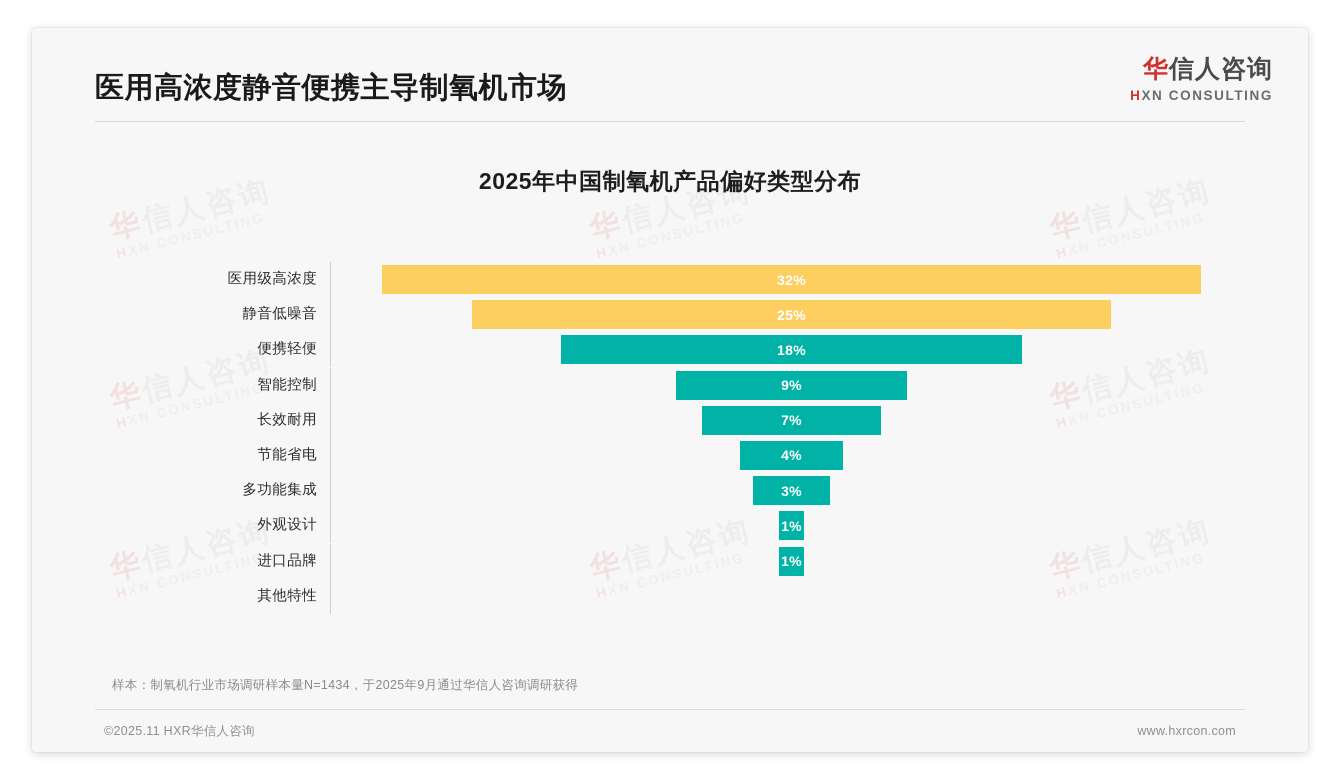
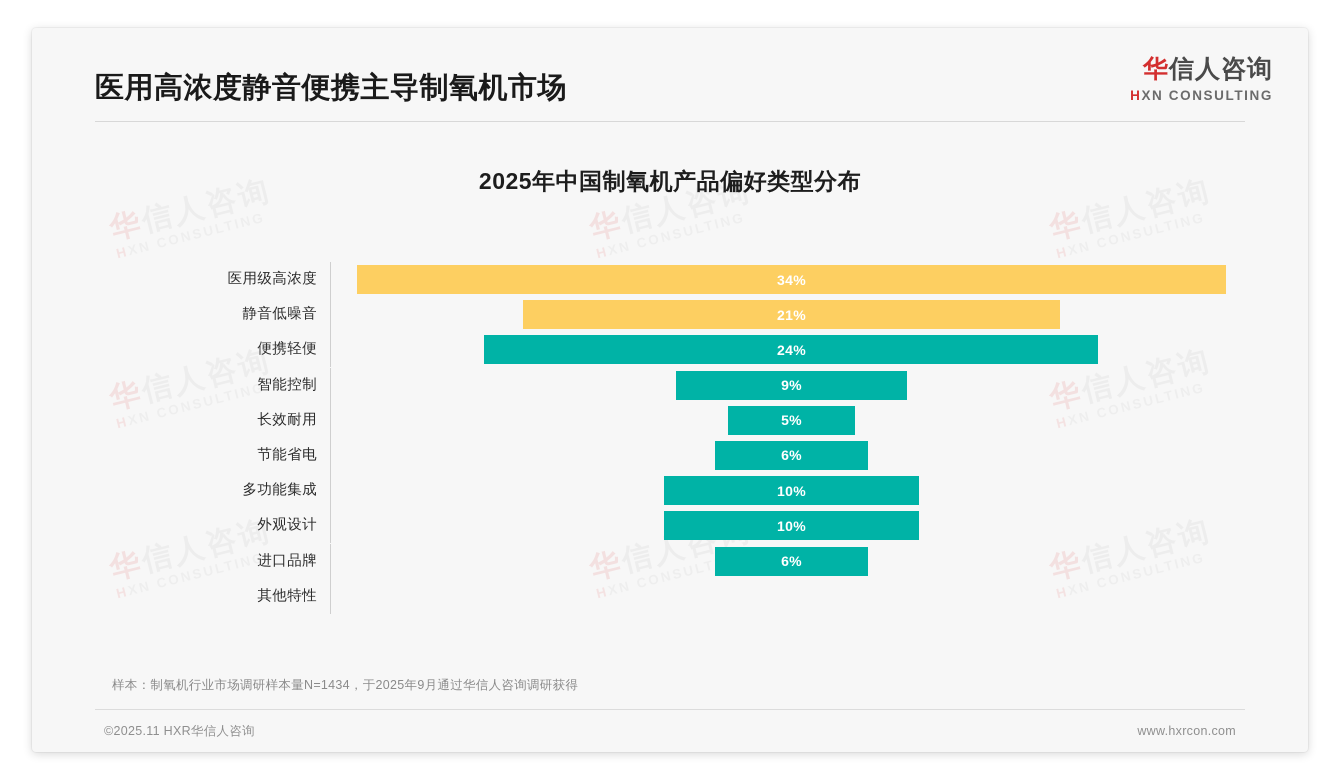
医用级高浓度: 32% -> 34%
静音低噪音: 25% -> 21%
便携轻便: 18% -> 24%
长效耐用: 7% -> 5%
节能省电: 4% -> 6%
多功能集成: 3% -> 10%
外观设计: 1% -> 10%
进口品牌: 1% -> 6%
